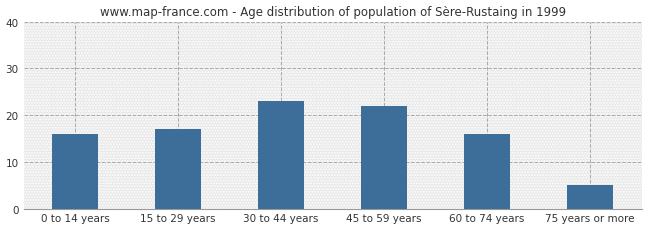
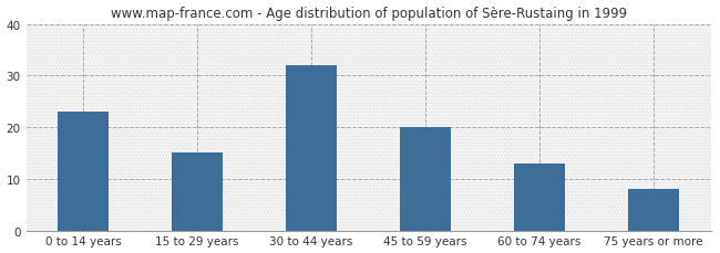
0 to 14 years: 16 -> 23
15 to 29 years: 17 -> 15
30 to 44 years: 23 -> 32
45 to 59 years: 22 -> 20
60 to 74 years: 16 -> 13
75 years or more: 5 -> 8
